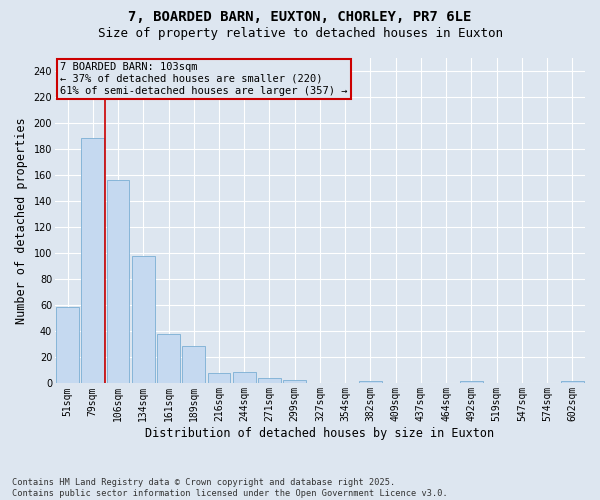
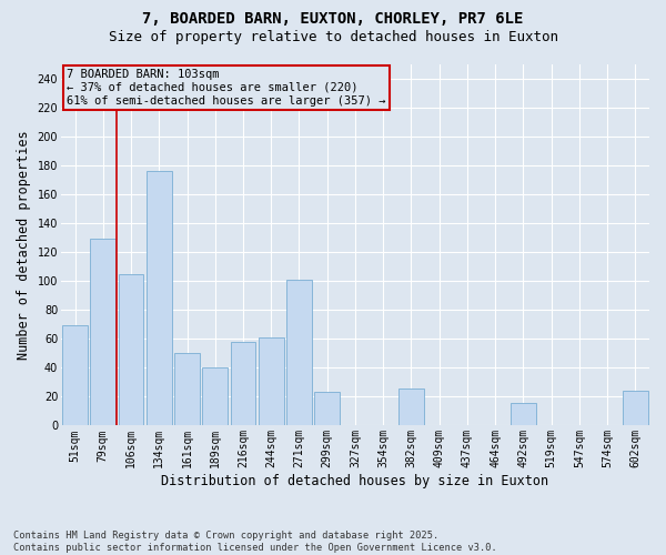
51sqm: 59 -> 69
79sqm: 188 -> 129
106sqm: 156 -> 105
134sqm: 98 -> 176
161sqm: 38 -> 50
189sqm: 29 -> 40
216sqm: 8 -> 58
244sqm: 9 -> 61
271sqm: 4 -> 101
299sqm: 3 -> 23
382sqm: 2 -> 26
492sqm: 2 -> 16
602sqm: 2 -> 24
